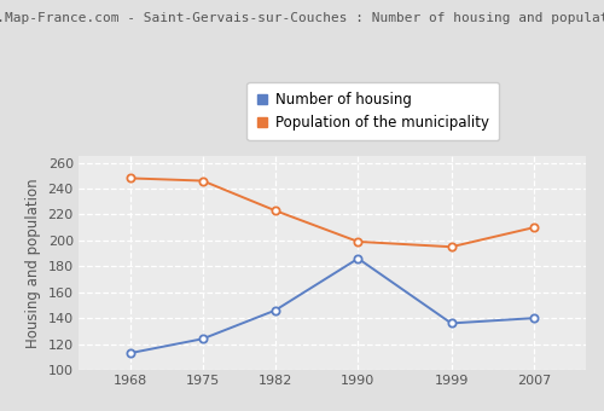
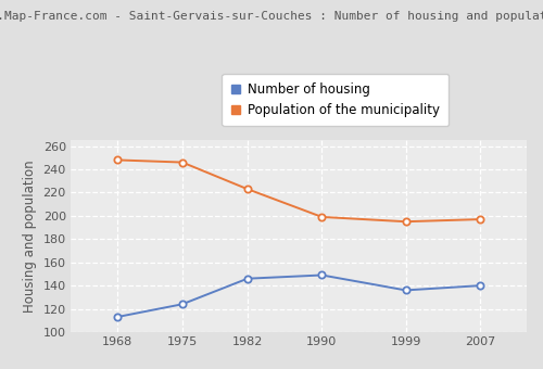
Number of housing/1990: 186 -> 149
Population of the municipality/2007: 210 -> 197
